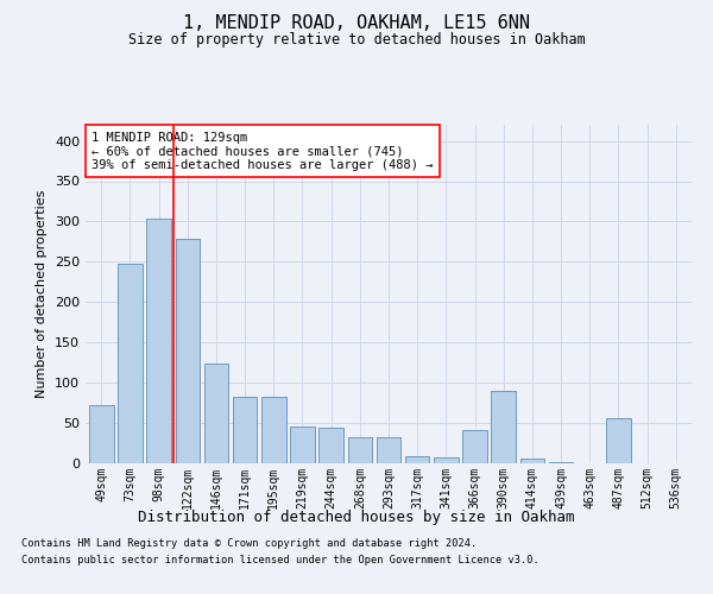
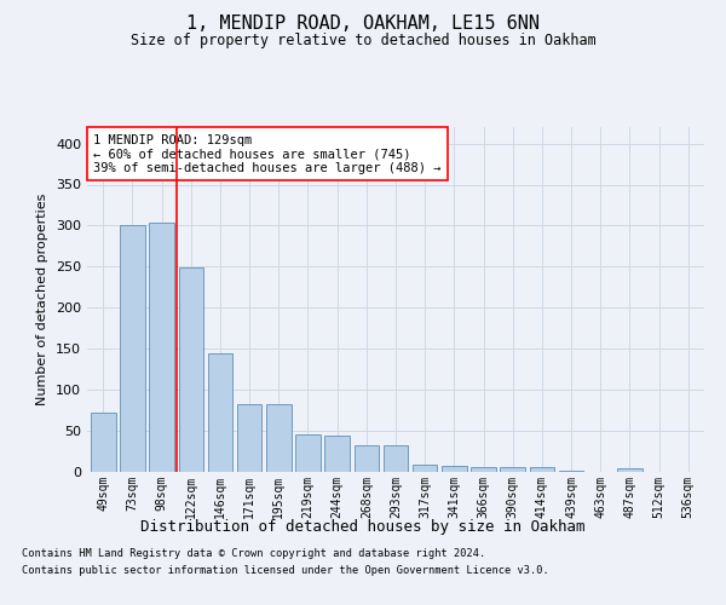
73sqm: 248 -> 300
122sqm: 278 -> 249
146sqm: 124 -> 145
366sqm: 42 -> 6
390sqm: 90 -> 6
487sqm: 56 -> 4
